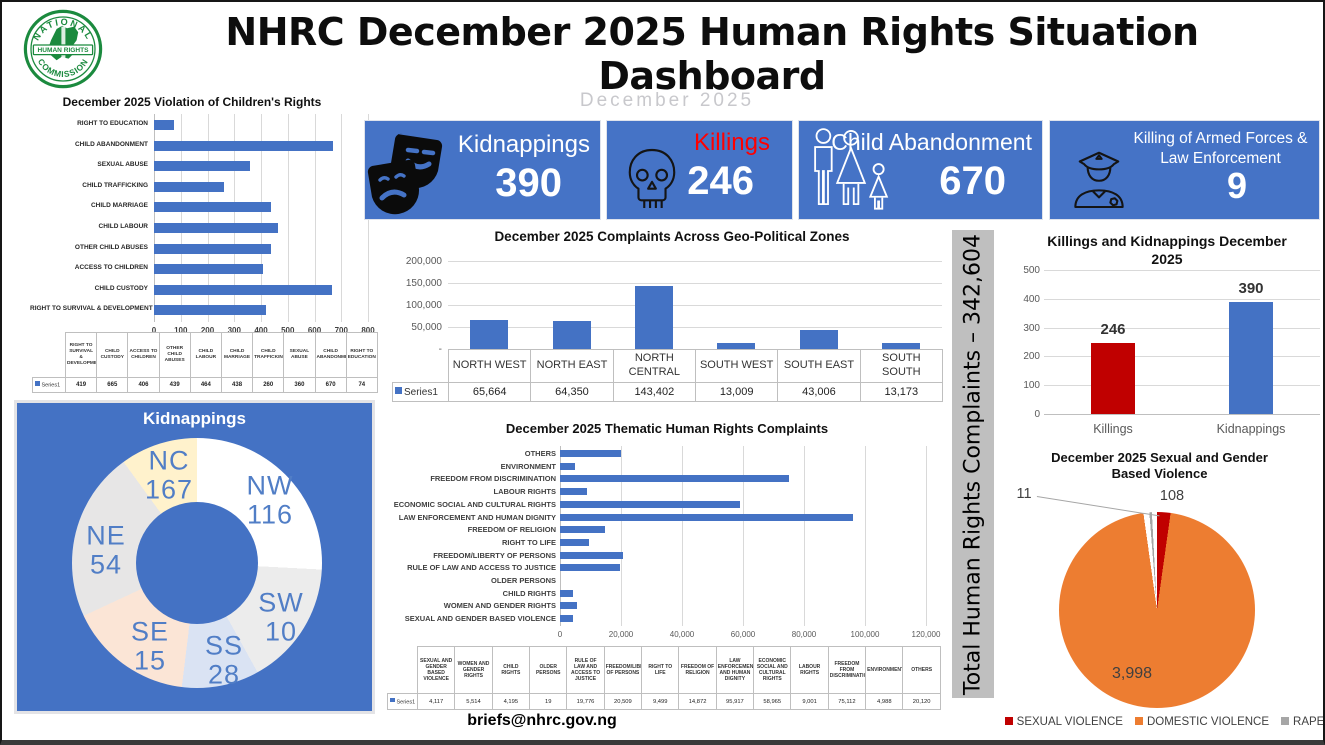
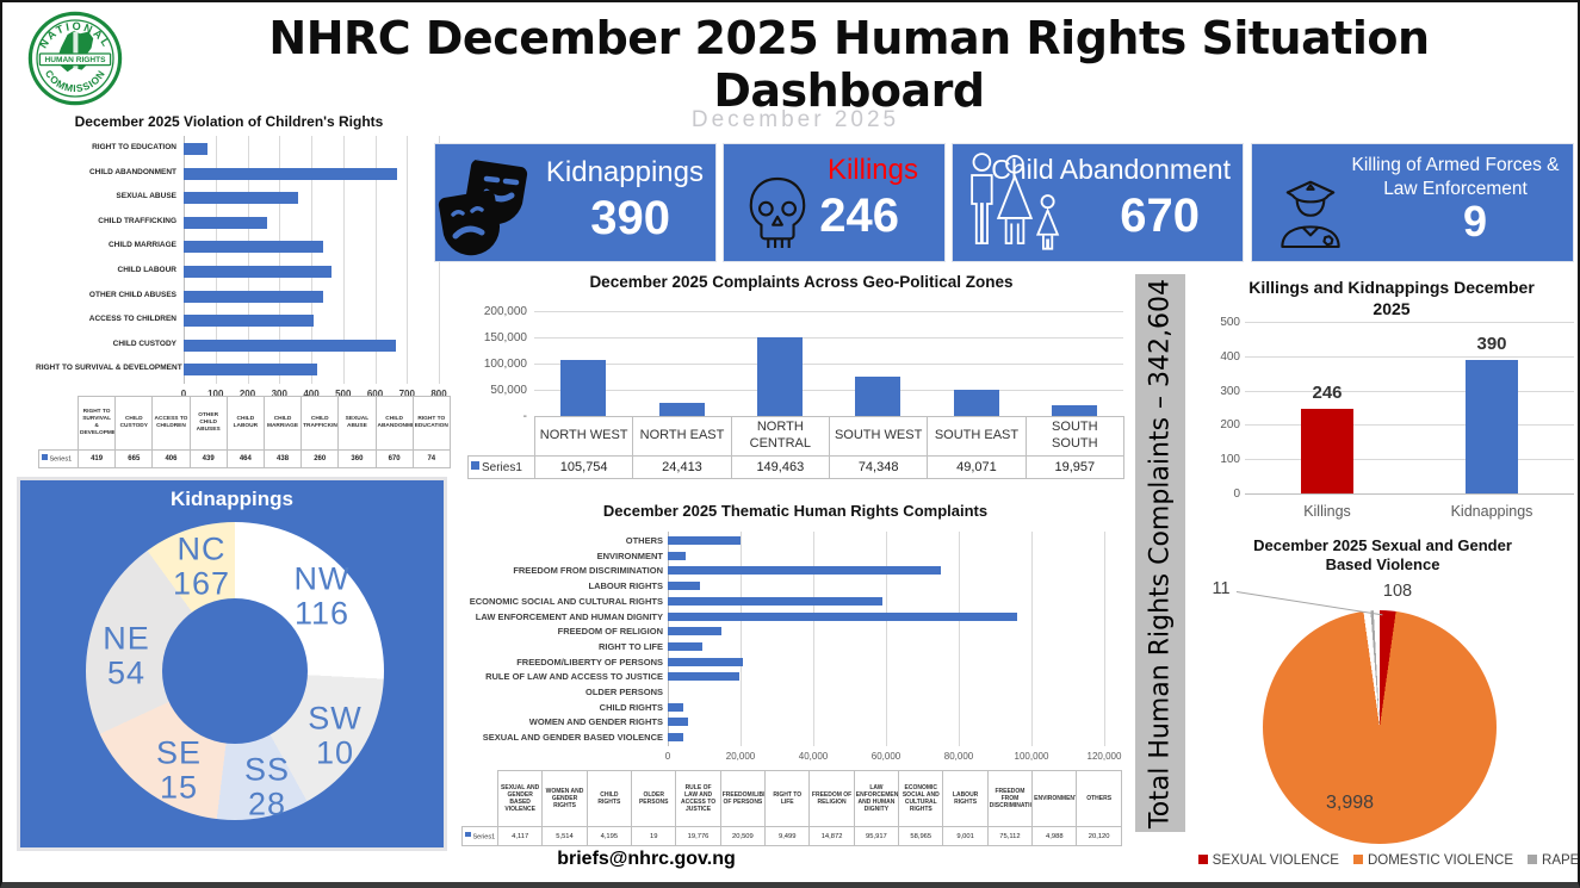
December 2025 Complaints Across Geo-Political Zones/NORTH WEST: 65,664 -> 105,754
December 2025 Complaints Across Geo-Political Zones/NORTH EAST: 64,350 -> 24,413
December 2025 Complaints Across Geo-Political Zones/NORTH CENTRAL: 143,402 -> 149,463
December 2025 Complaints Across Geo-Political Zones/SOUTH WEST: 13,009 -> 74,348
December 2025 Complaints Across Geo-Political Zones/SOUTH EAST: 43,006 -> 49,071
December 2025 Complaints Across Geo-Political Zones/SOUTH SOUTH: 13,173 -> 19,957
